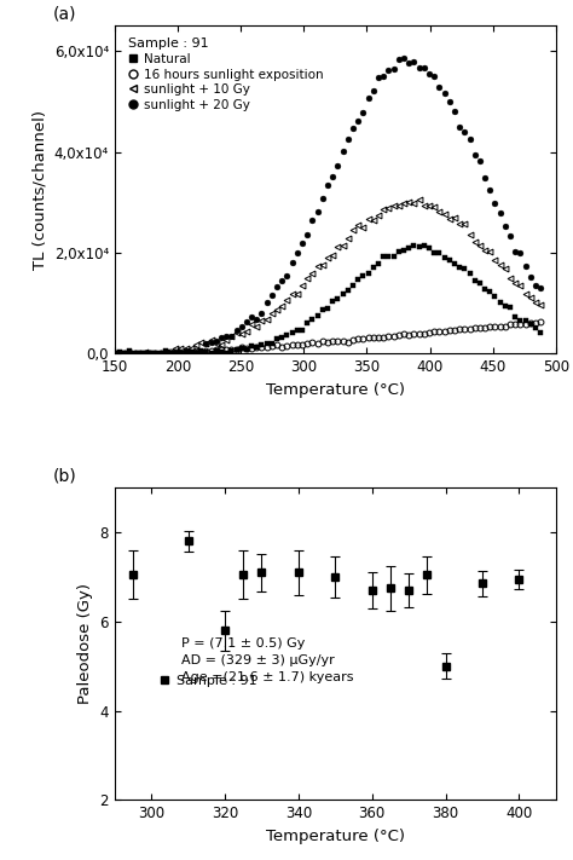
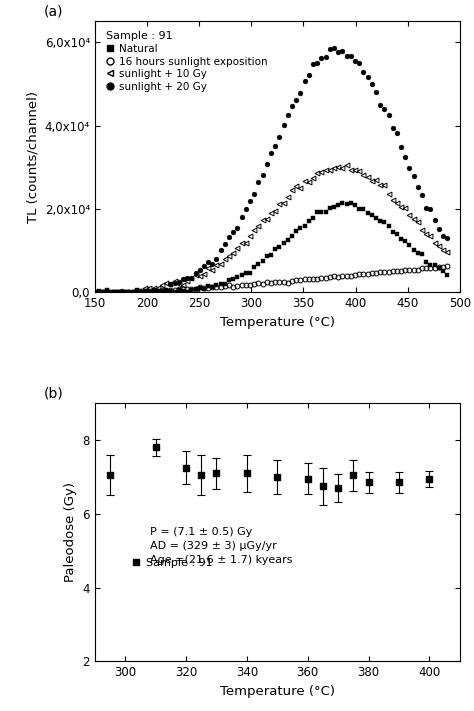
320: 5.80 -> 7.25
360: 6.70 -> 6.95
380: 5.00 -> 6.85
